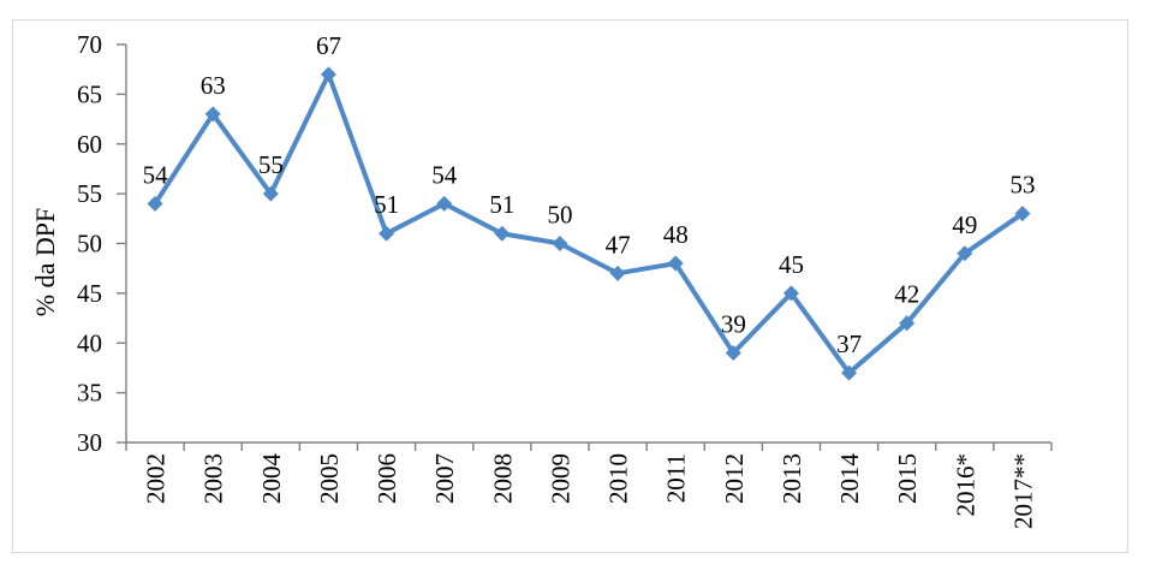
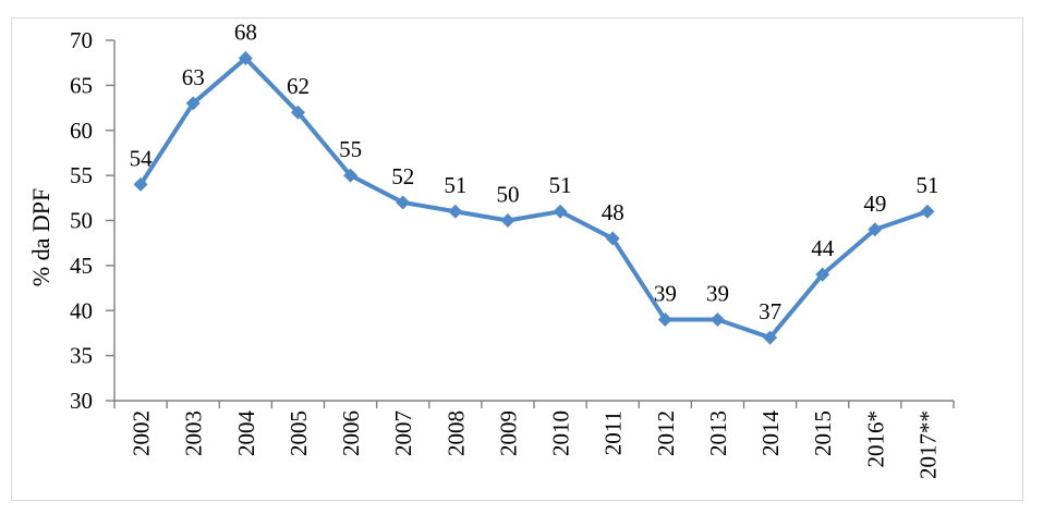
2004: 55 -> 68
2005: 67 -> 62
2006: 51 -> 55
2007: 54 -> 52
2010: 47 -> 51
2013: 45 -> 39
2015: 42 -> 44
2017**: 53 -> 51
